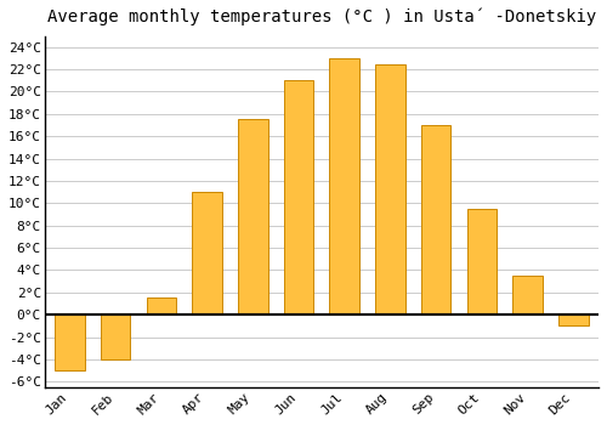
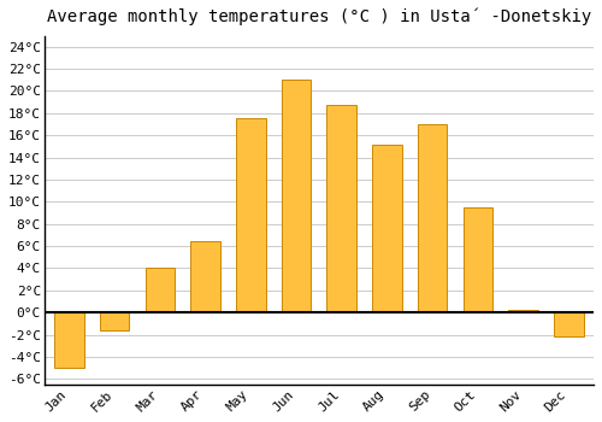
Feb: -4.0°C -> -1.6°C
Mar: 1.5°C -> 4.0°C
Apr: 11.0°C -> 6.4°C
Jul: 23.0°C -> 18.8°C
Aug: 22.5°C -> 15.2°C
Nov: 3.5°C -> 0.2°C
Dec: -1.0°C -> -2.2°C
